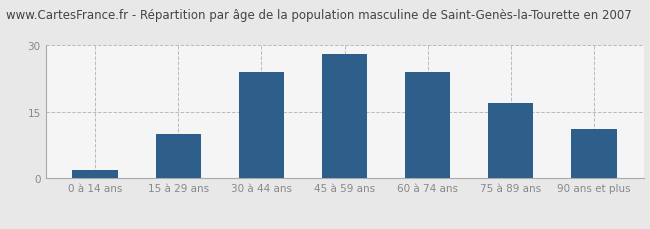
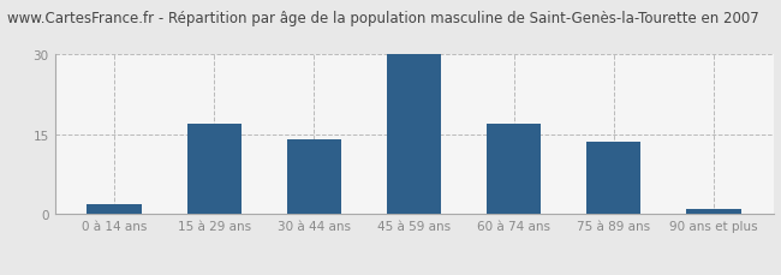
15 à 29 ans: 10.0 -> 17.0
30 à 44 ans: 24.0 -> 14.0
45 à 59 ans: 28.0 -> 30.0
60 à 74 ans: 24.0 -> 17.0
75 à 89 ans: 17.0 -> 13.5
90 ans et plus: 11.0 -> 1.0
